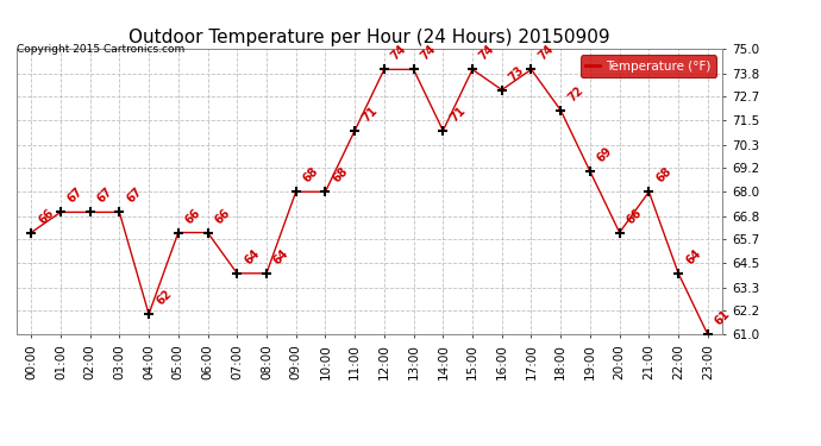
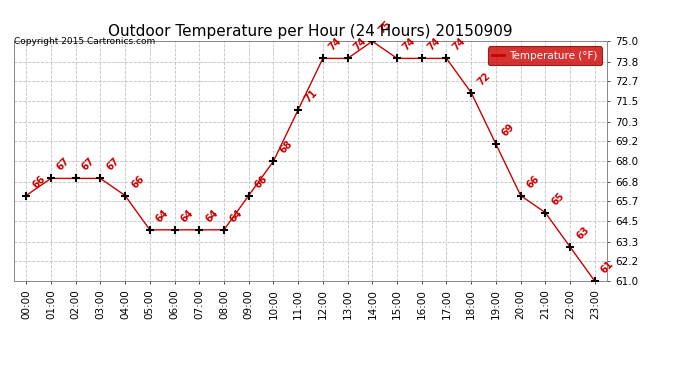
04:00: 62 -> 66
05:00: 66 -> 64
06:00: 66 -> 64
09:00: 68 -> 66
14:00: 71 -> 75
16:00: 73 -> 74
21:00: 68 -> 65
22:00: 64 -> 63
